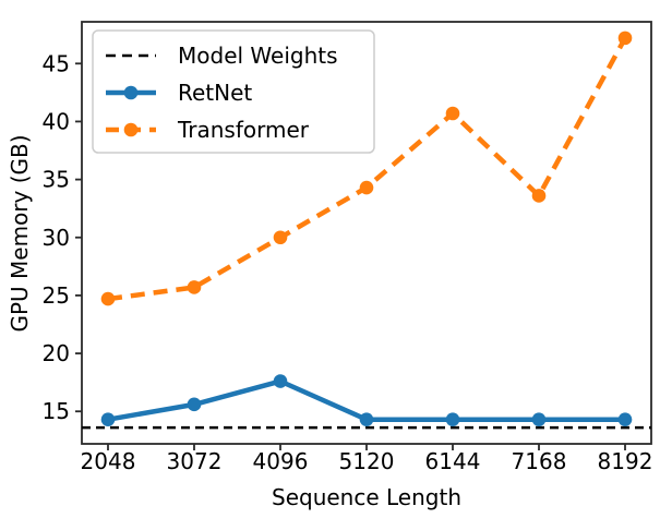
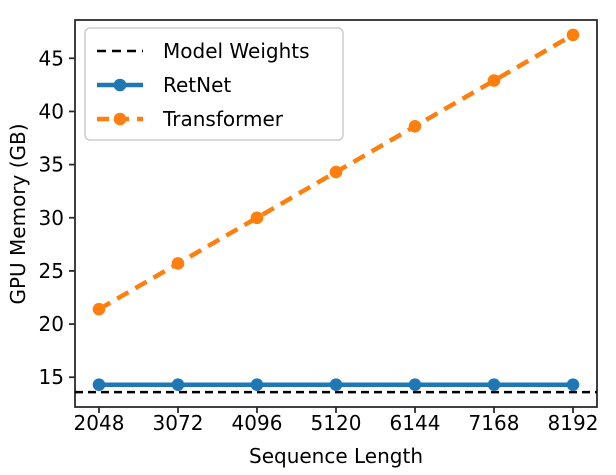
Transformer/2048: 24.7 -> 21.4
RetNet/3072: 15.6 -> 14.3
RetNet/4096: 17.6 -> 14.3
Transformer/6144: 40.7 -> 38.6
Transformer/7168: 33.6 -> 42.9
